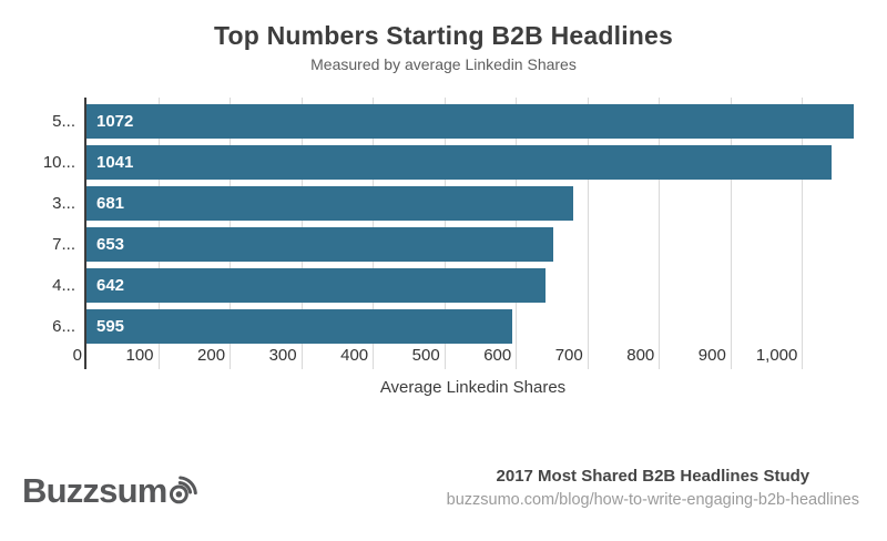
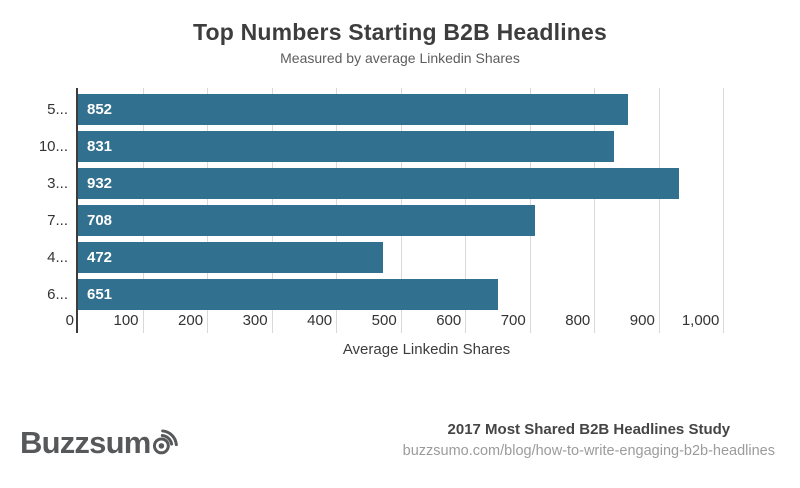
5...: 1072 -> 852
10...: 1041 -> 831
3...: 681 -> 932
7...: 653 -> 708
4...: 642 -> 472
6...: 595 -> 651
